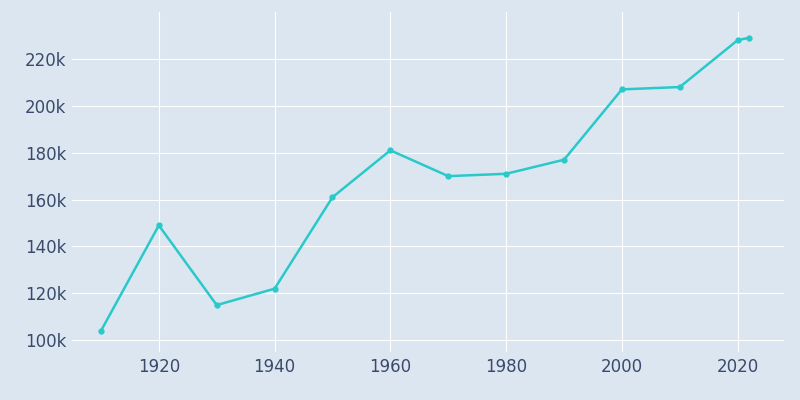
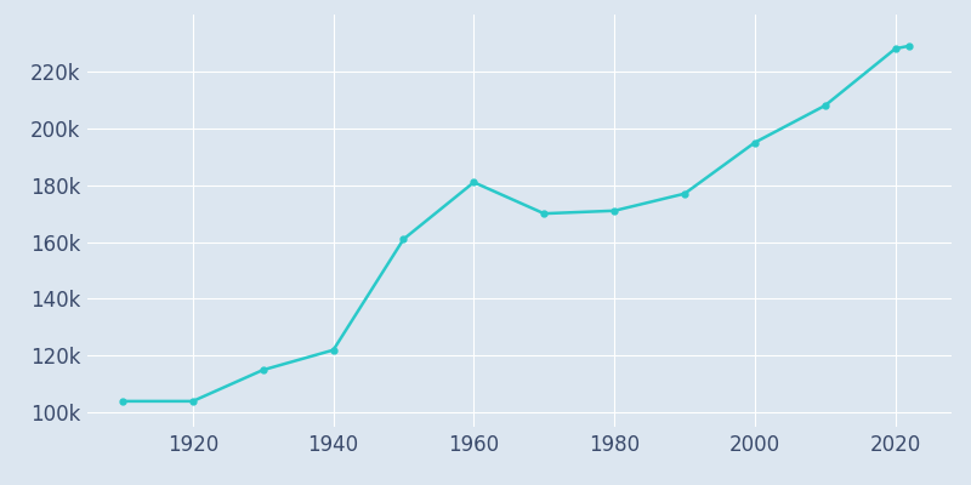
1920: 149k -> 104k
2000: 207k -> 195k
